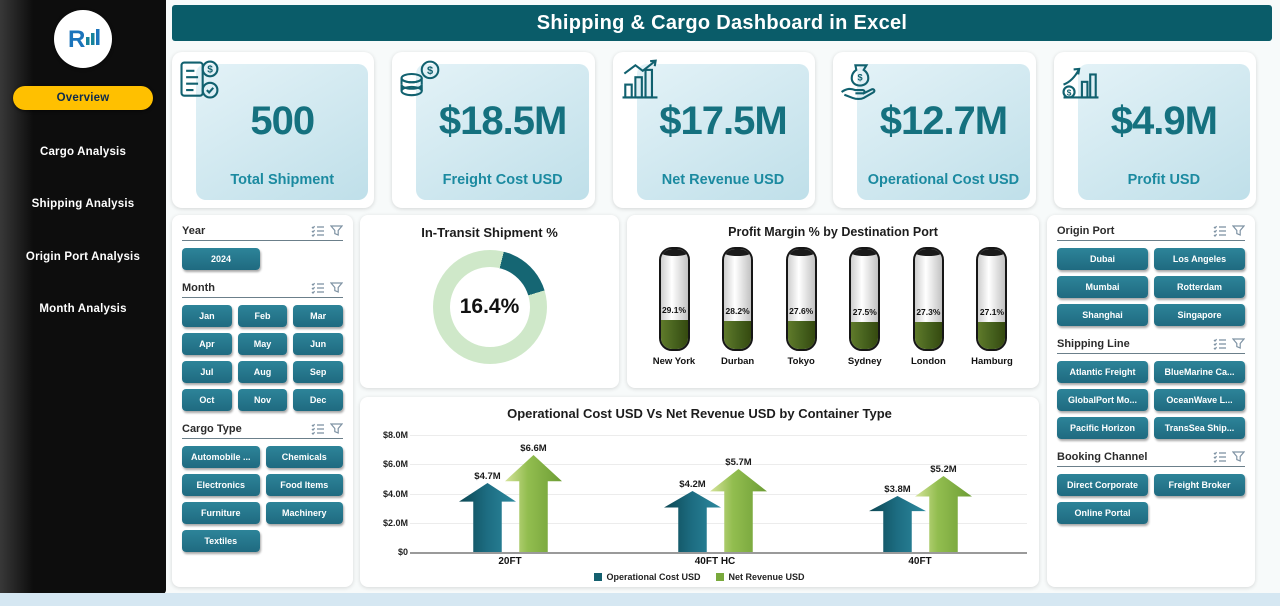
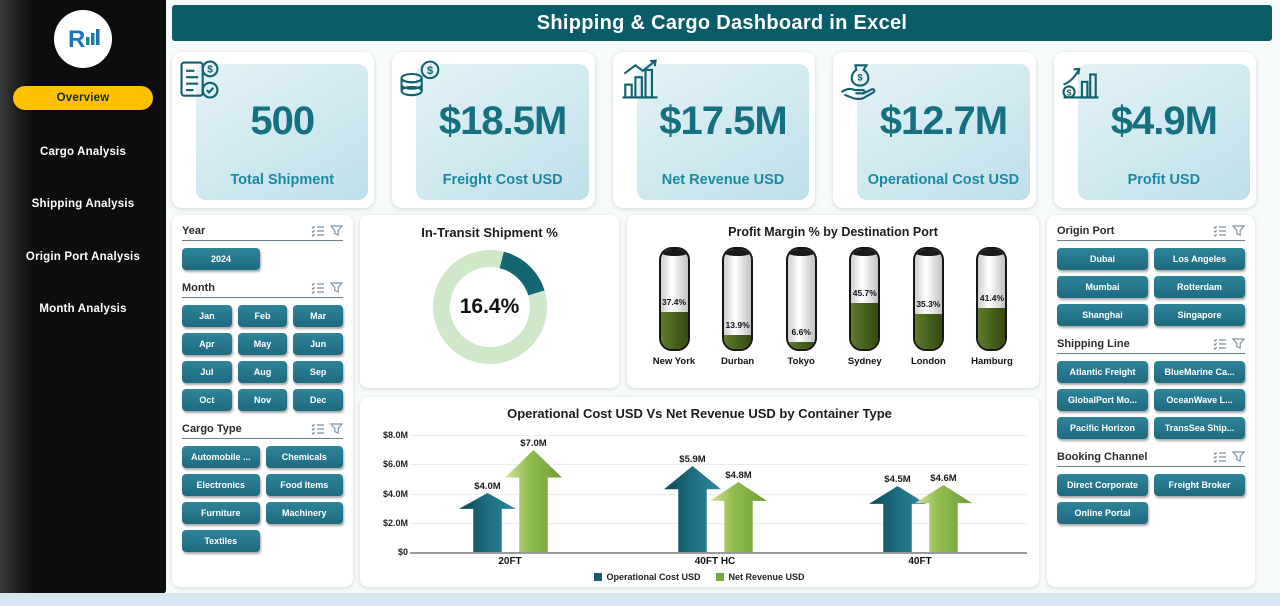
Profit Margin % by Destination Port/New York: 29.1% -> 37.4%
Profit Margin % by Destination Port/Durban: 28.2% -> 13.9%
Profit Margin % by Destination Port/Tokyo: 27.6% -> 6.6%
Profit Margin % by Destination Port/Sydney: 27.5% -> 45.7%
Profit Margin % by Destination Port/London: 27.3% -> 35.3%
Profit Margin % by Destination Port/Hamburg: 27.1% -> 41.4%
Operational Cost USD Vs Net Revenue USD by Container Type/Operational Cost USD/20FT: $4.7M -> $4.0M
Operational Cost USD Vs Net Revenue USD by Container Type/Net Revenue USD/20FT: $6.6M -> $7.0M
Operational Cost USD Vs Net Revenue USD by Container Type/Operational Cost USD/40FT HC: $4.2M -> $5.9M
Operational Cost USD Vs Net Revenue USD by Container Type/Net Revenue USD/40FT HC: $5.7M -> $4.8M
Operational Cost USD Vs Net Revenue USD by Container Type/Operational Cost USD/40FT: $3.8M -> $4.5M
Operational Cost USD Vs Net Revenue USD by Container Type/Net Revenue USD/40FT: $5.2M -> $4.6M
